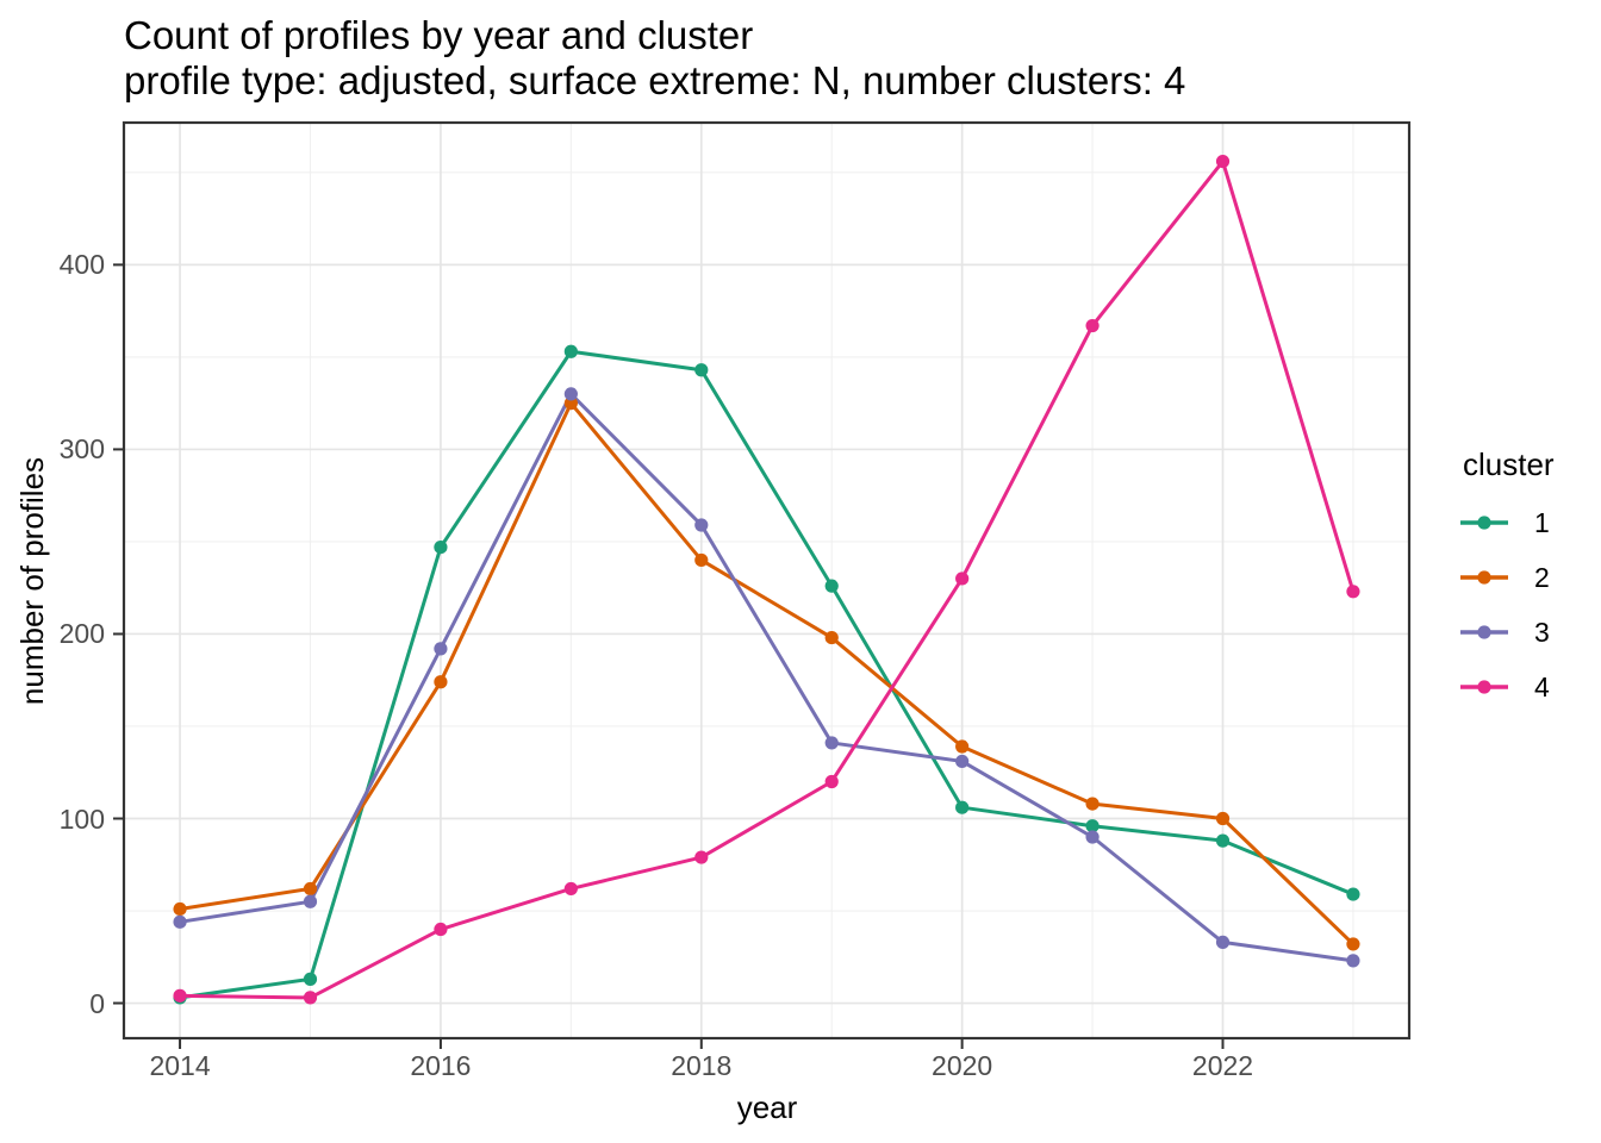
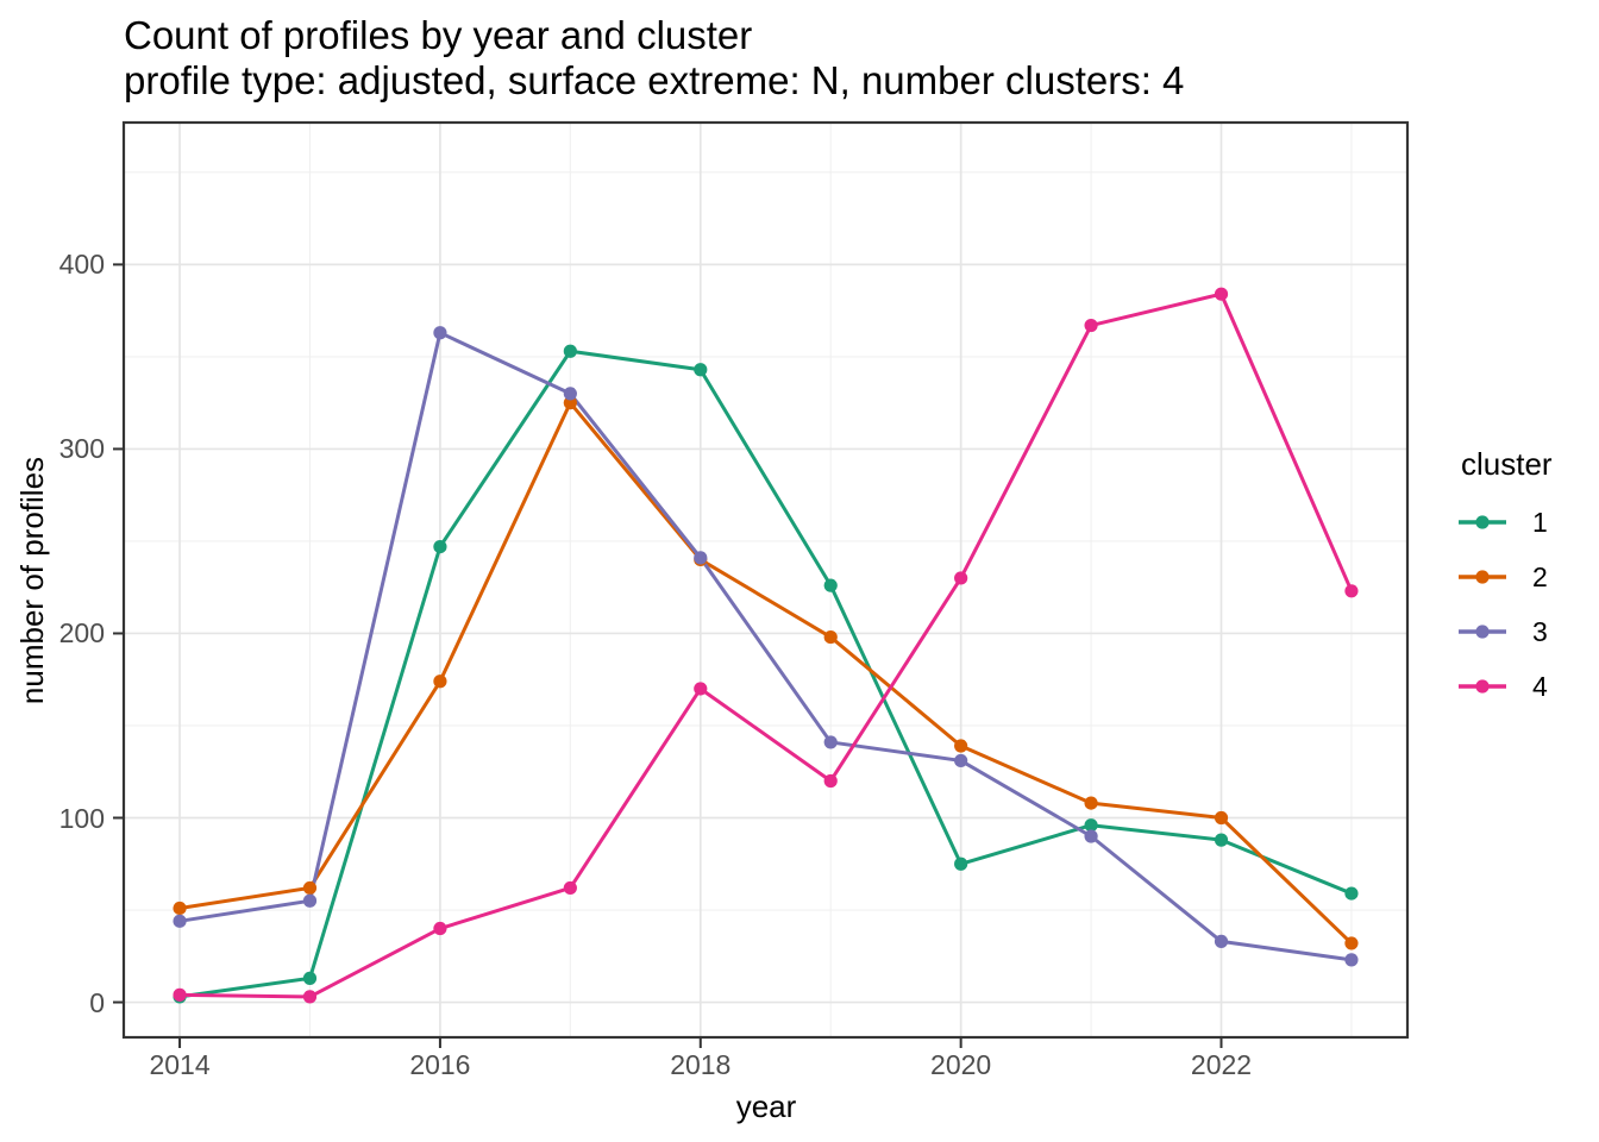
3/2016: 192 -> 363
3/2018: 259 -> 241
4/2018: 79 -> 170
1/2020: 106 -> 75
4/2022: 456 -> 384
